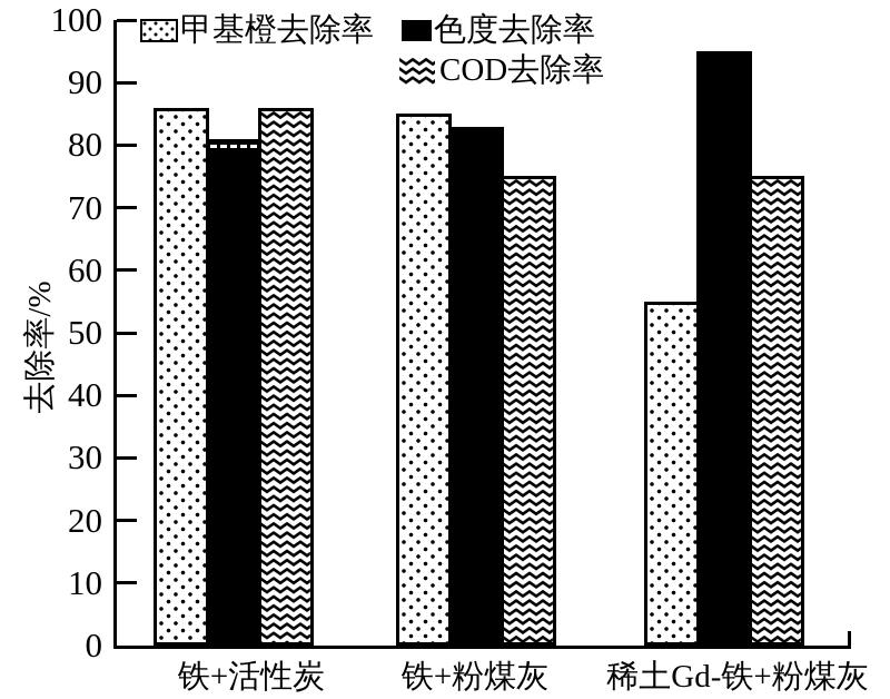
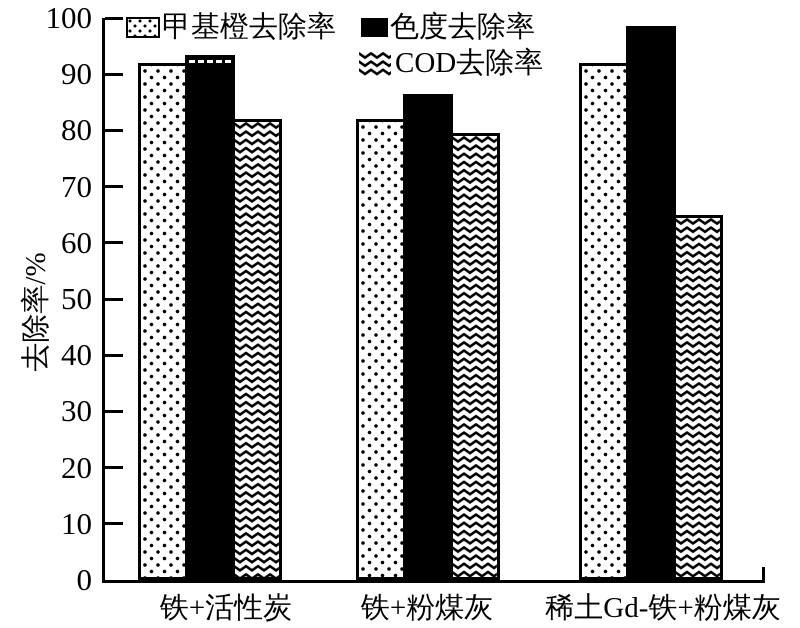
甲基橙去除率/铁+活性炭: 86 -> 92
色度去除率/铁+活性炭: 81 -> 94
COD去除率/铁+活性炭: 86 -> 82
甲基橙去除率/铁+粉煤灰: 85 -> 82
色度去除率/铁+粉煤灰: 83 -> 86
COD去除率/铁+粉煤灰: 75 -> 80
甲基橙去除率/稀土Gd-铁+粉煤灰: 55 -> 92
色度去除率/稀土Gd-铁+粉煤灰: 95 -> 98
COD去除率/稀土Gd-铁+粉煤灰: 75 -> 65
